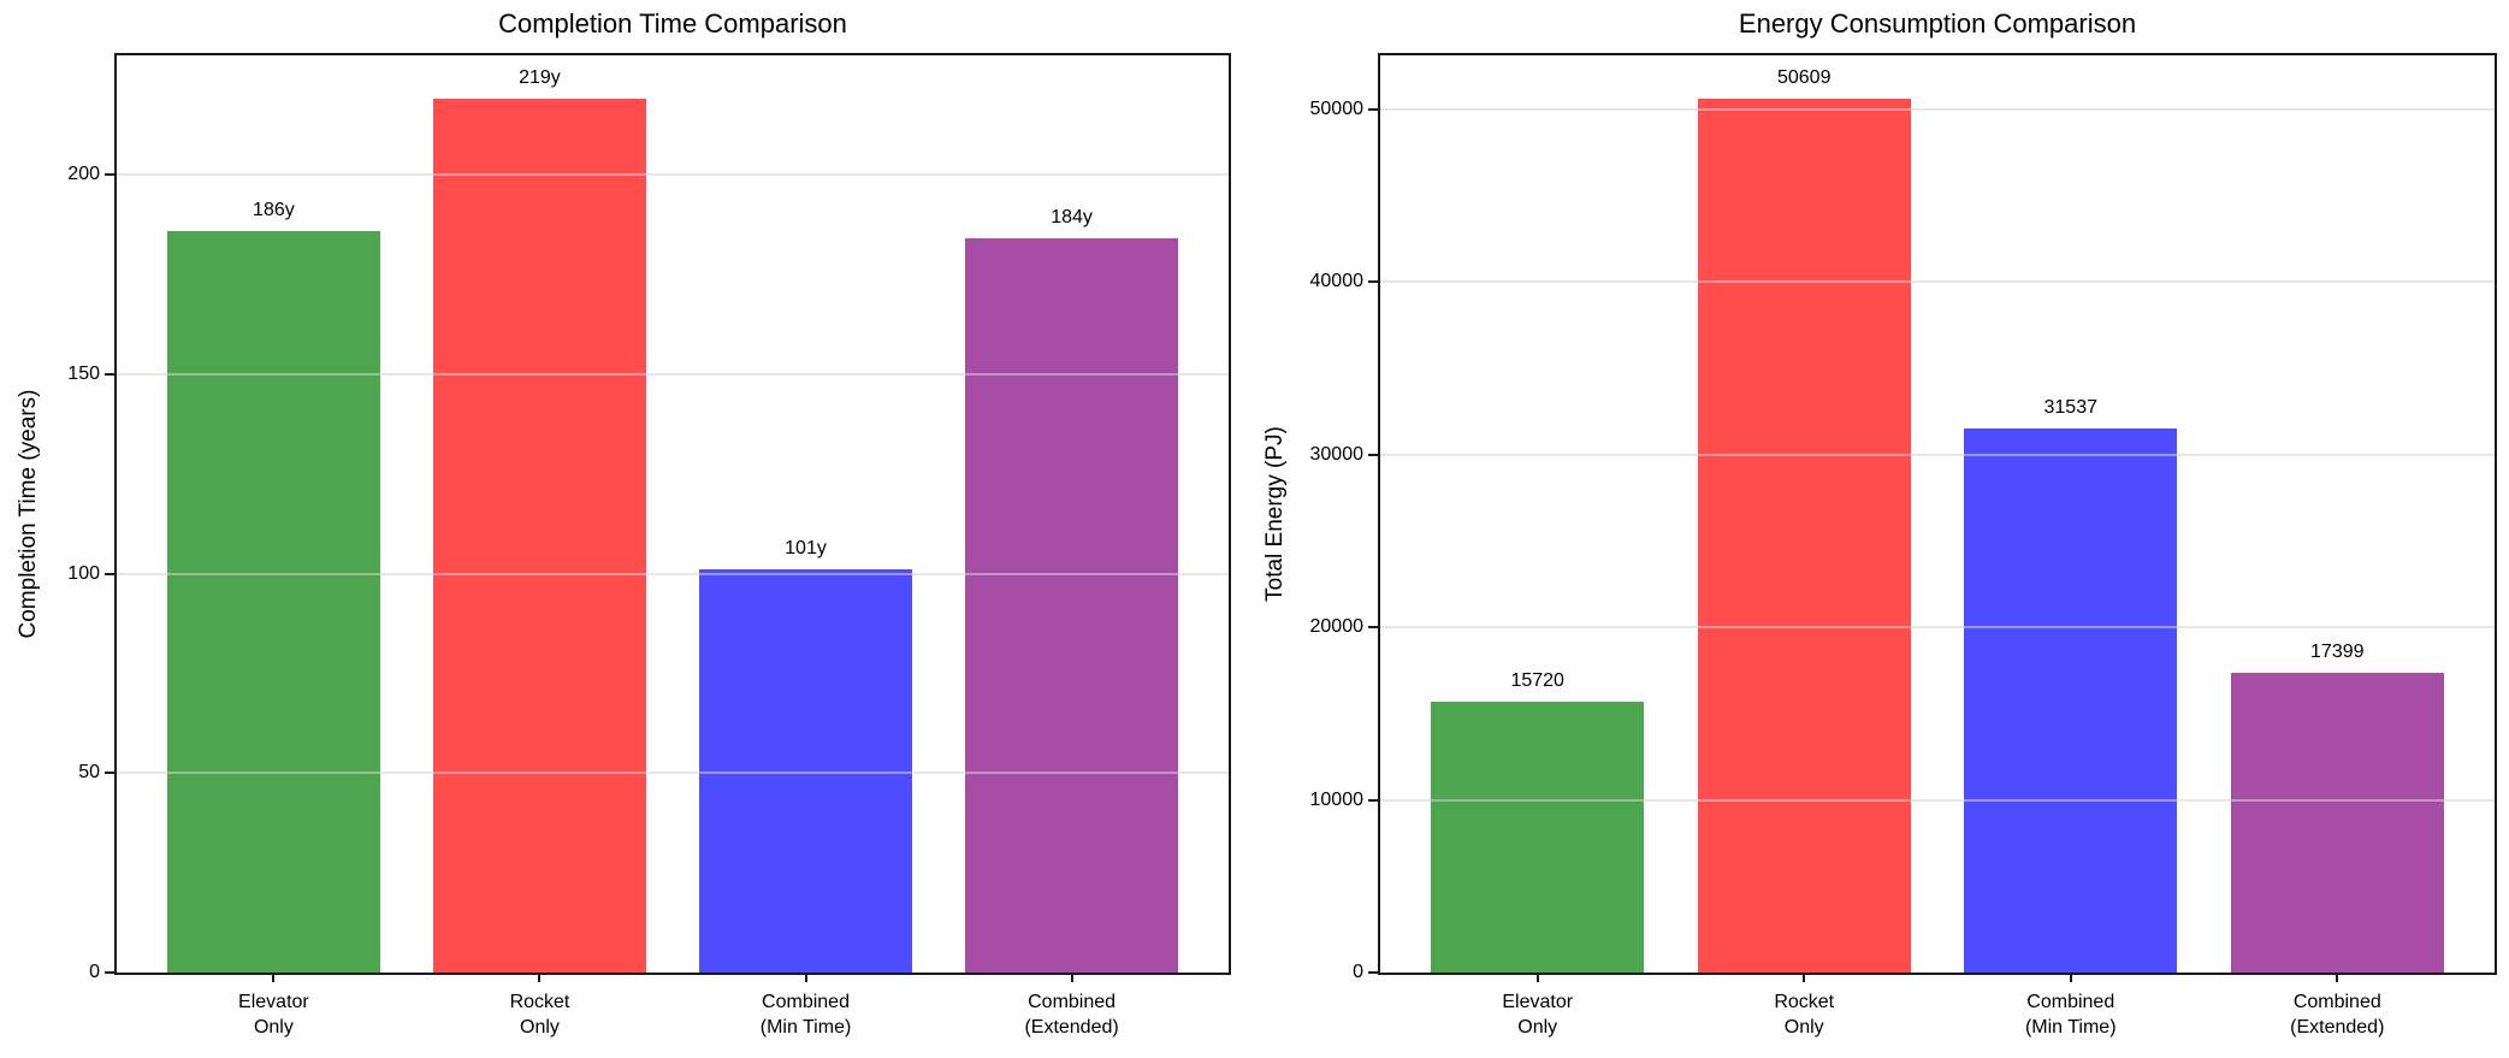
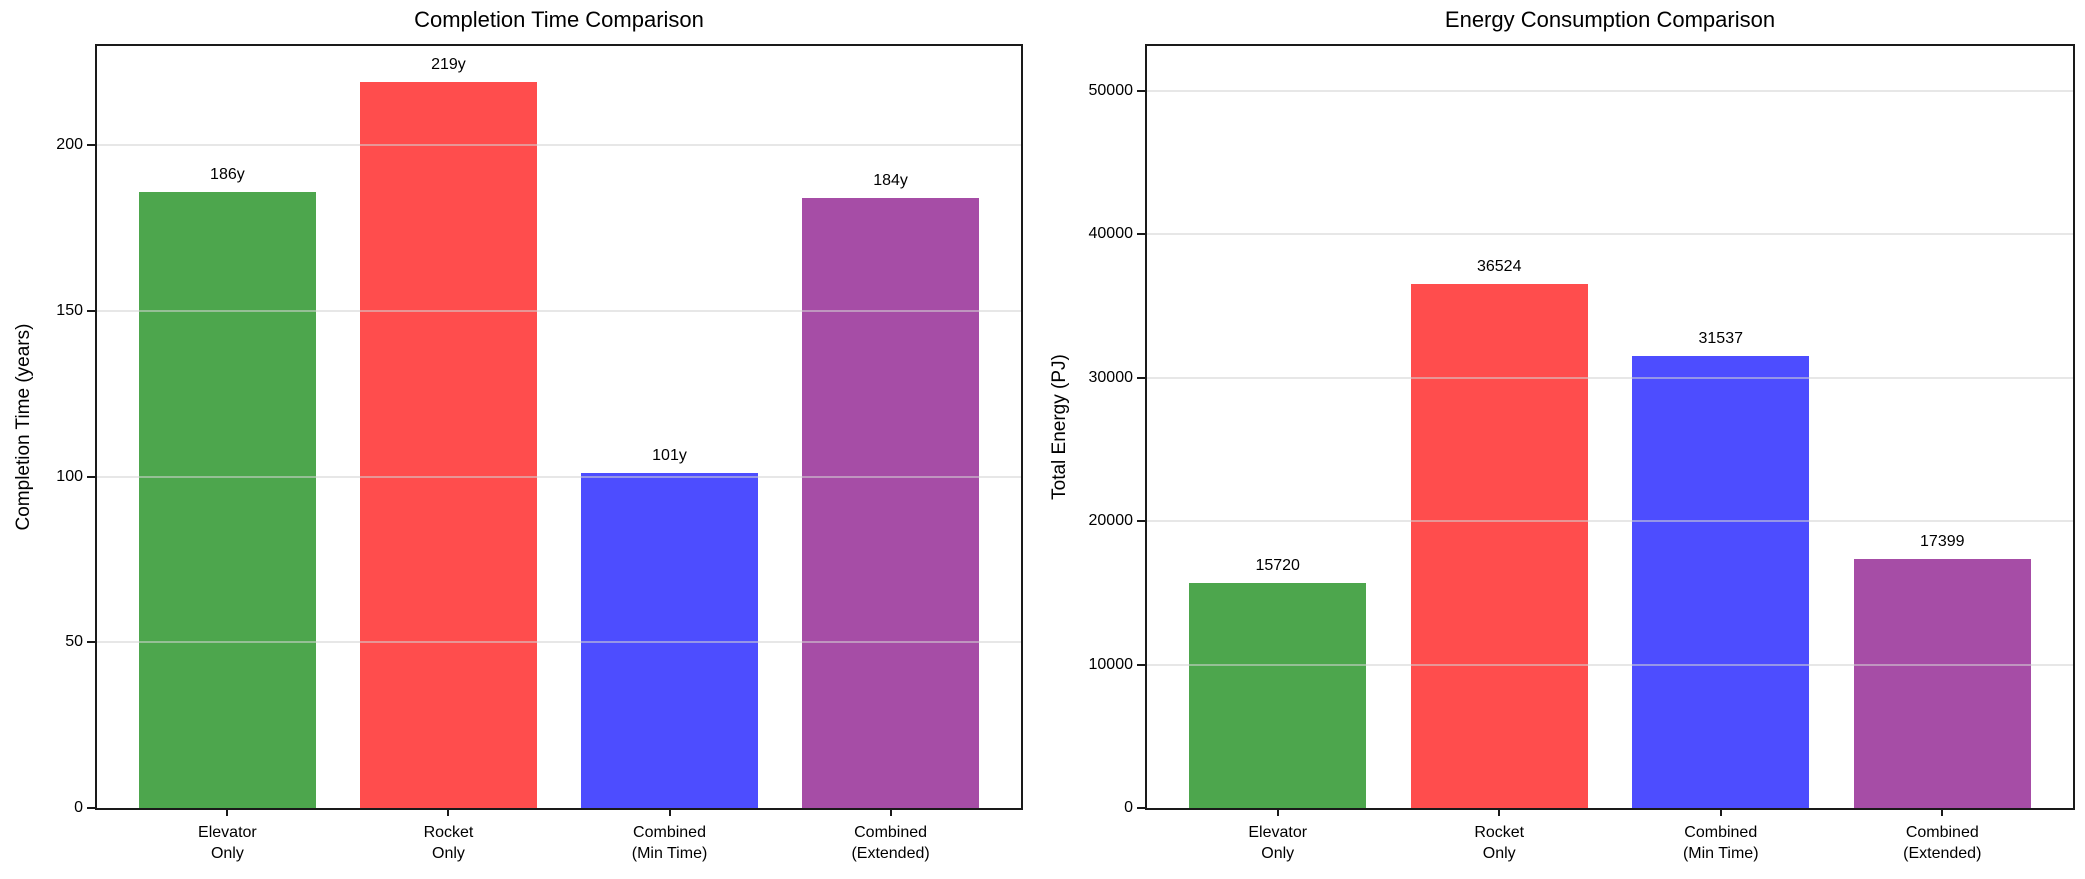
Energy Consumption Comparison/Rocket Only: 50609 -> 36524
